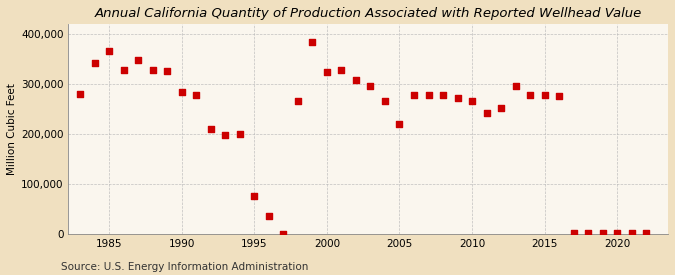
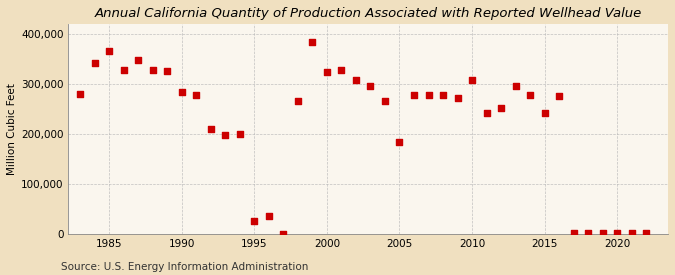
1995: 75,000 -> 26,000
2005: 220,000 -> 184,000
2010: 265,000 -> 308,000
2015: 278,000 -> 242,000
